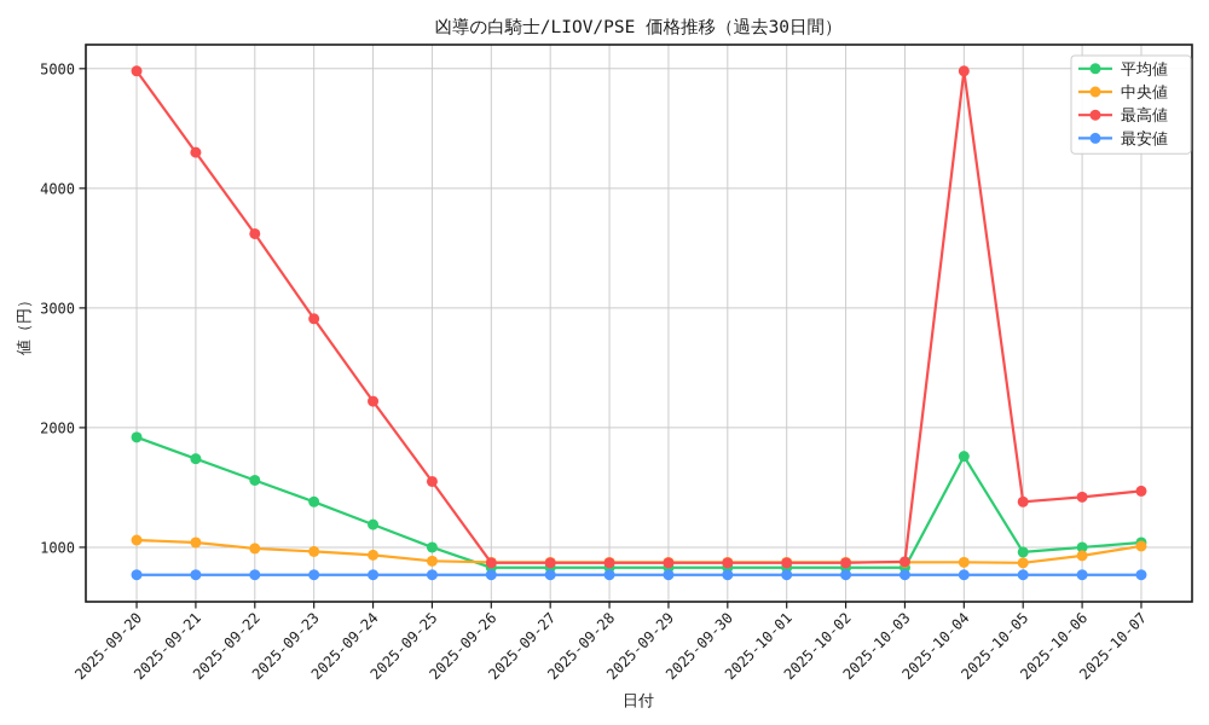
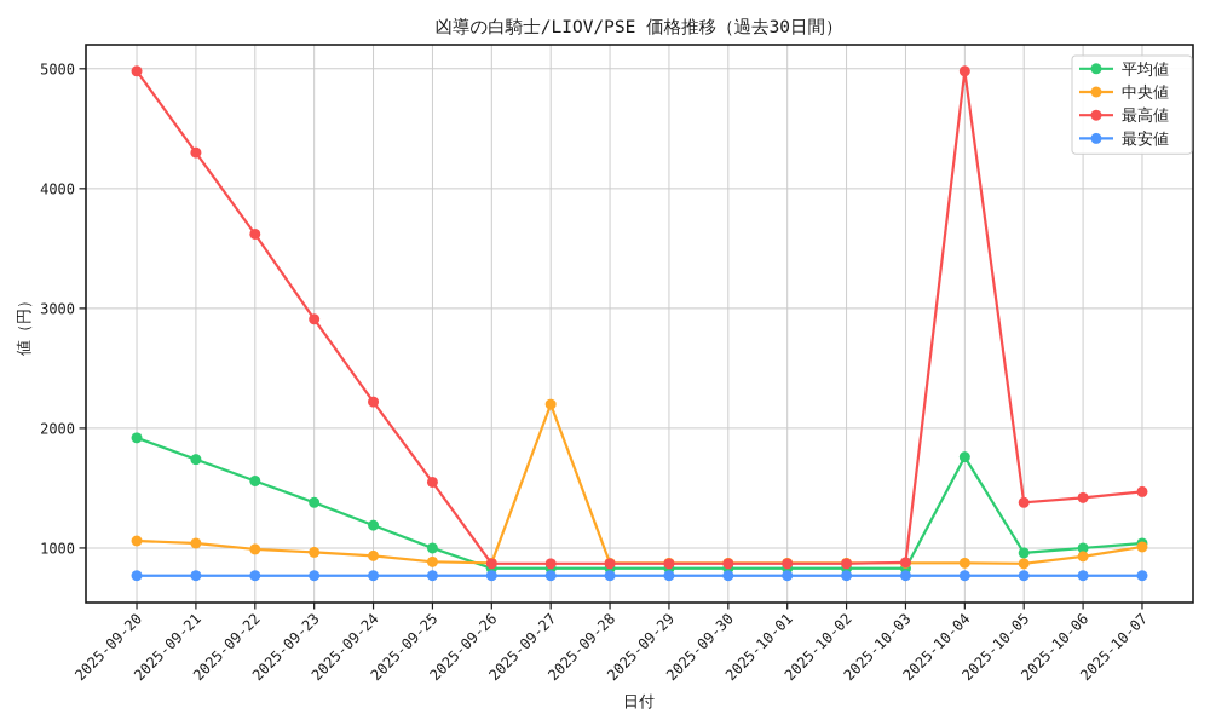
中央値/2025-09-27: 900 -> 2200
